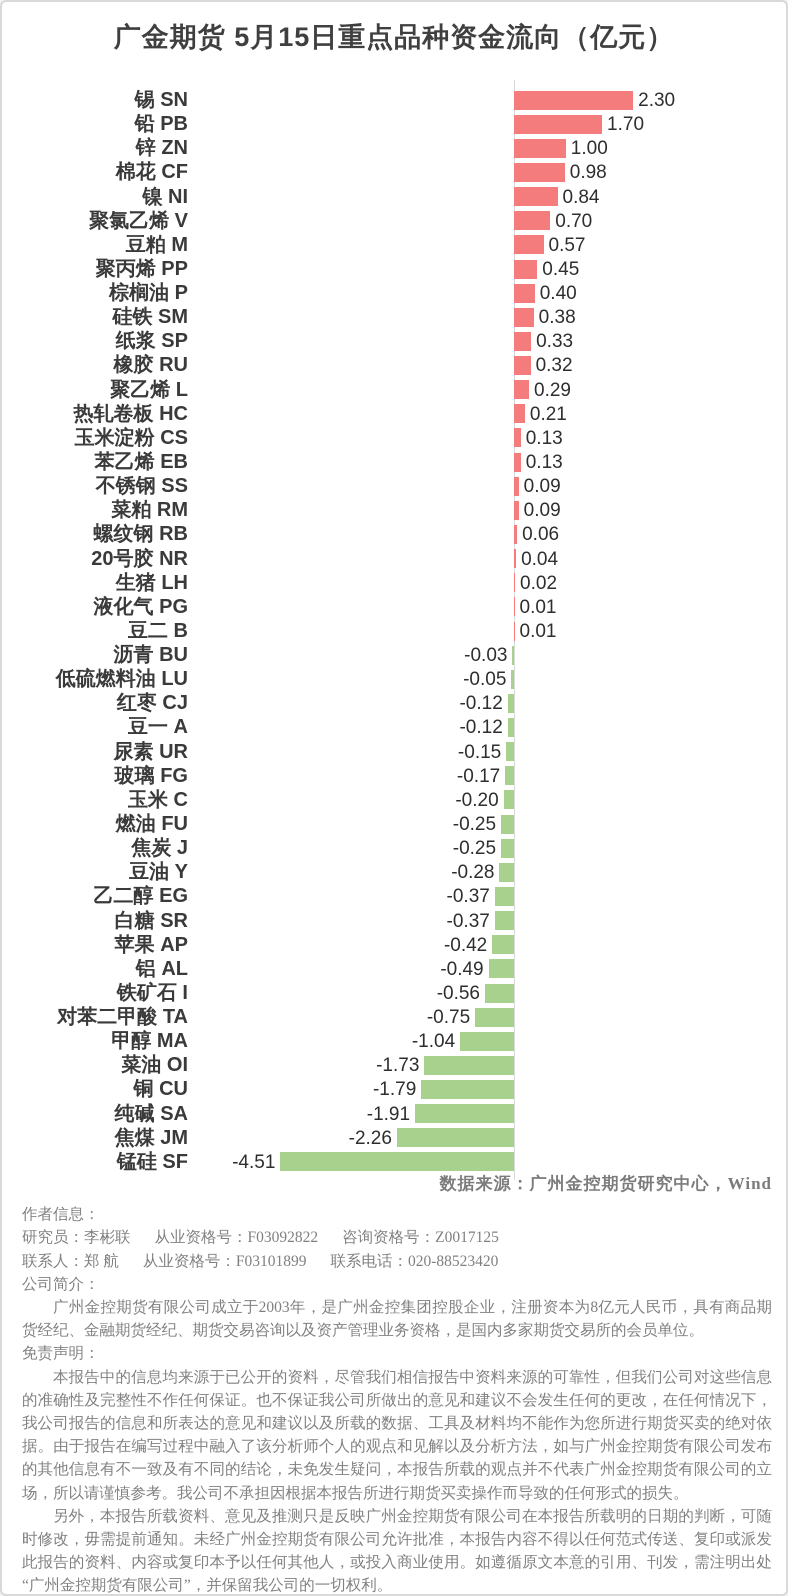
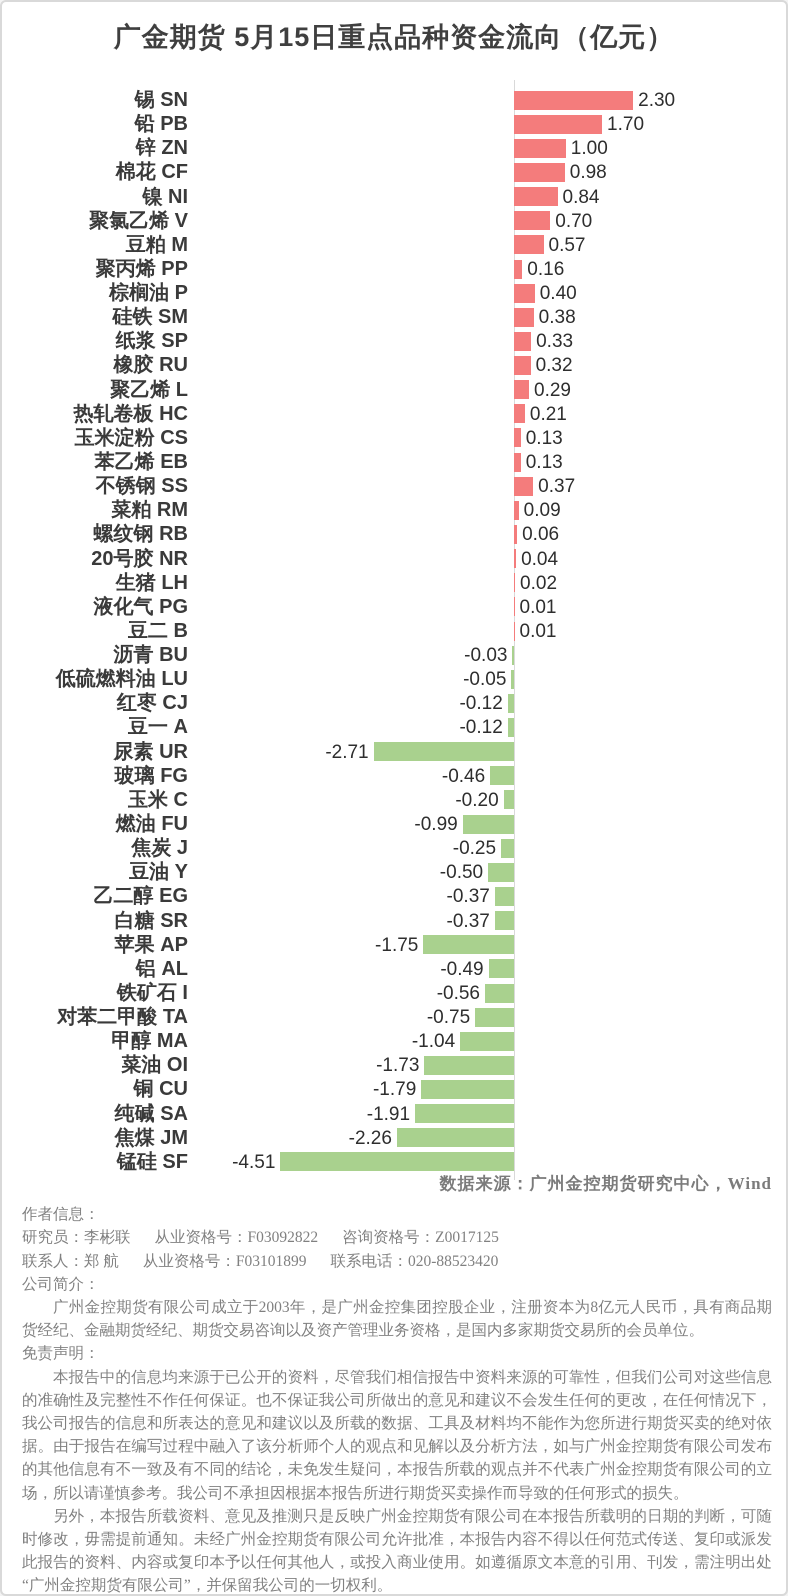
聚丙烯 PP: 0.45 -> 0.16
不锈钢 SS: 0.09 -> 0.37
尿素 UR: -0.15 -> -2.71
玻璃 FG: -0.17 -> -0.46
燃油 FU: -0.25 -> -0.99
豆油 Y: -0.28 -> -0.50
苹果 AP: -0.42 -> -1.75
